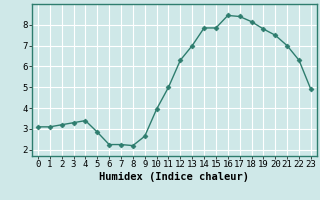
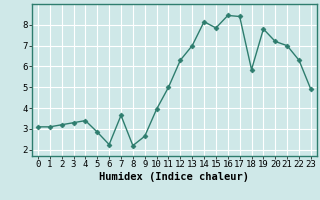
7: 2.25 -> 3.65
14: 7.85 -> 8.15
18: 8.15 -> 5.85
20: 7.50 -> 7.20
